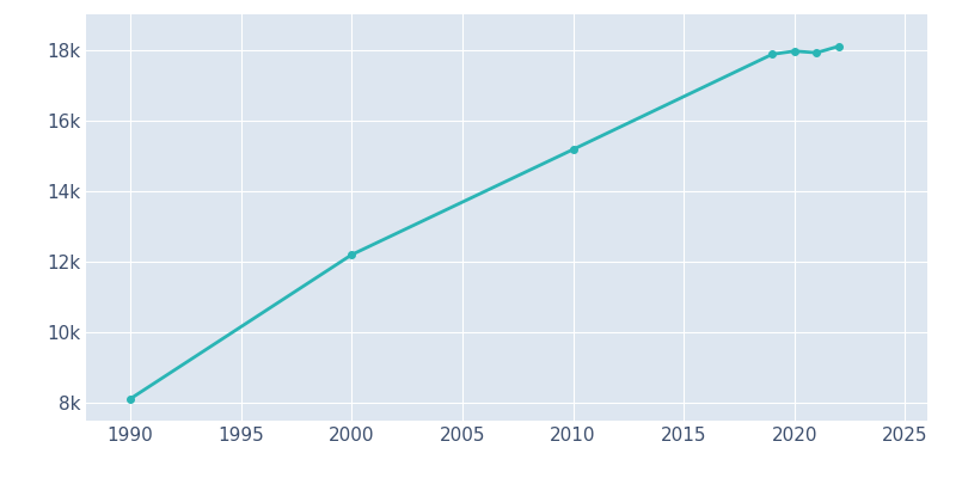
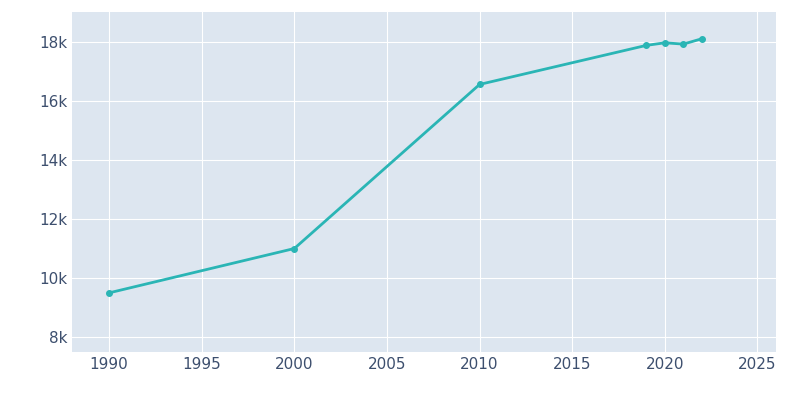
1990: 8.12k -> 9.50k
2000: 12.20k -> 11.00k
2010: 15.18k -> 16.55k
